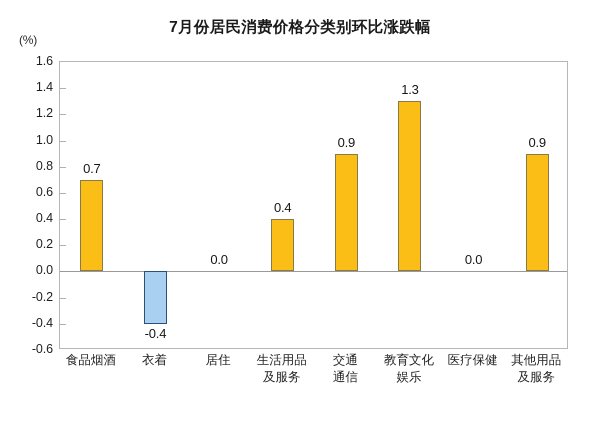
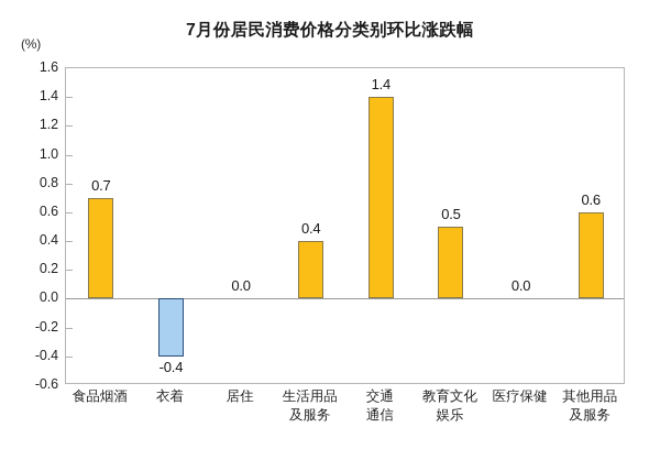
交通 通信: 0.9 -> 1.4
教育文化 娱乐: 1.3 -> 0.5
其他用品 及服务: 0.9 -> 0.6
